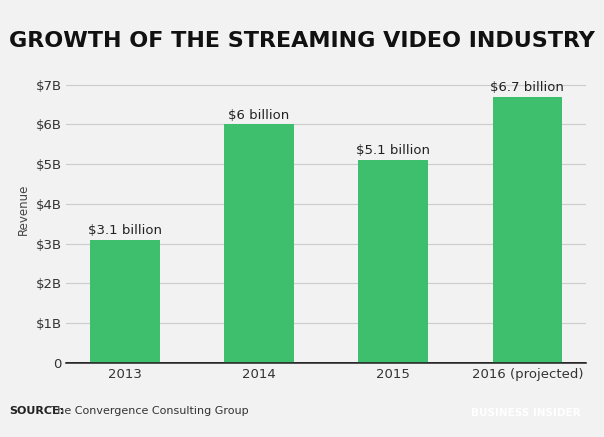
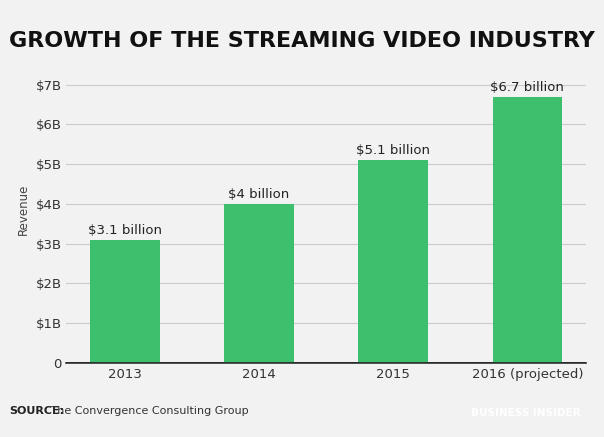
2014: $6 -> $4
